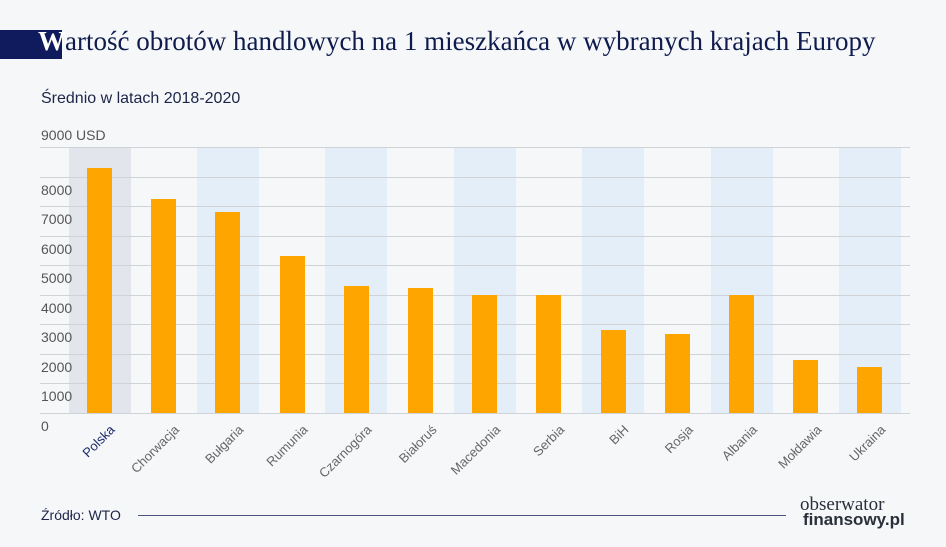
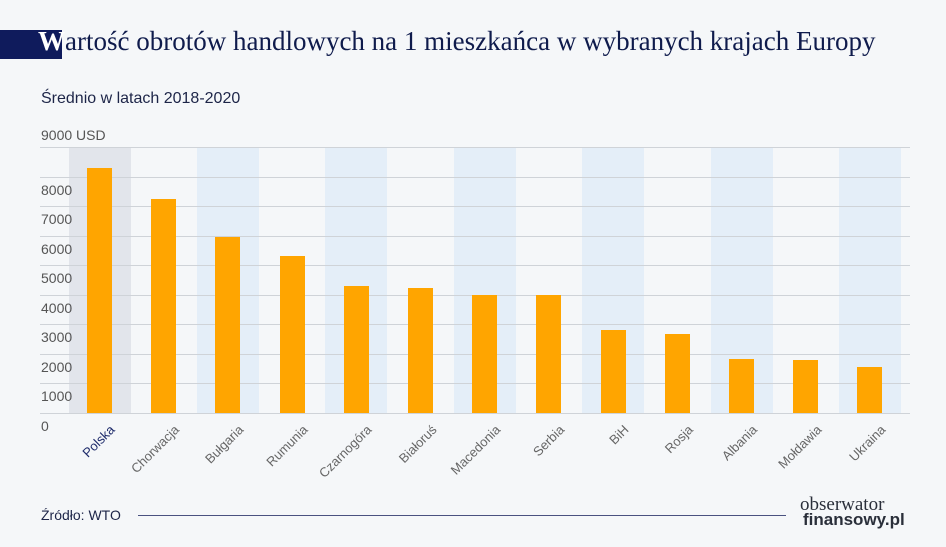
Bułgaria: 6800 -> 6000
Albania: 4000 -> 1800
